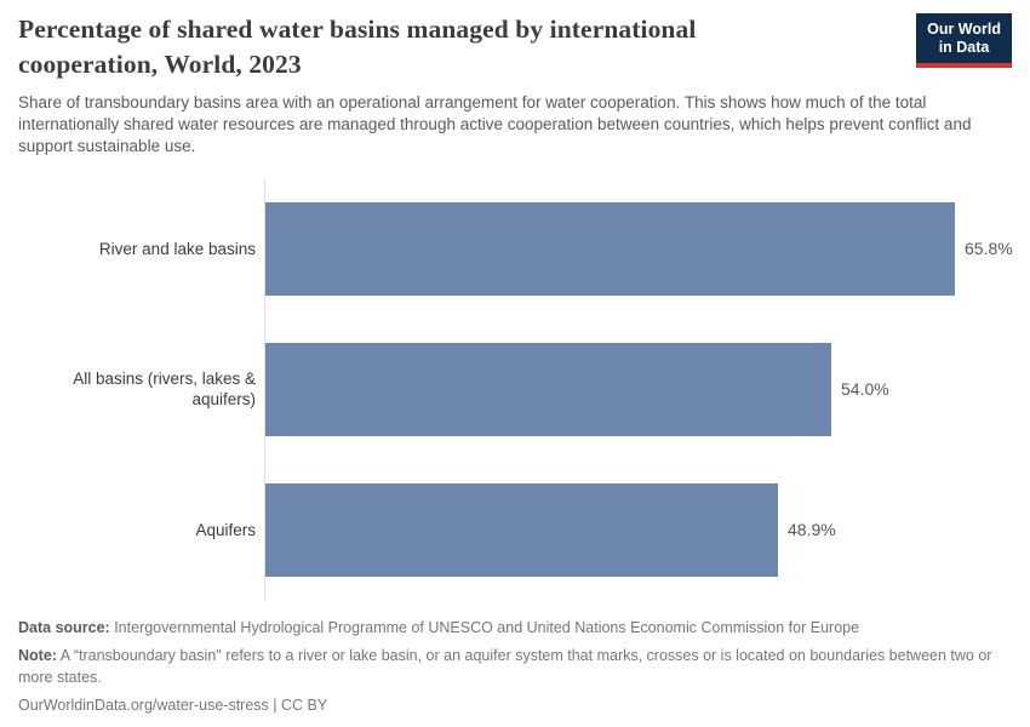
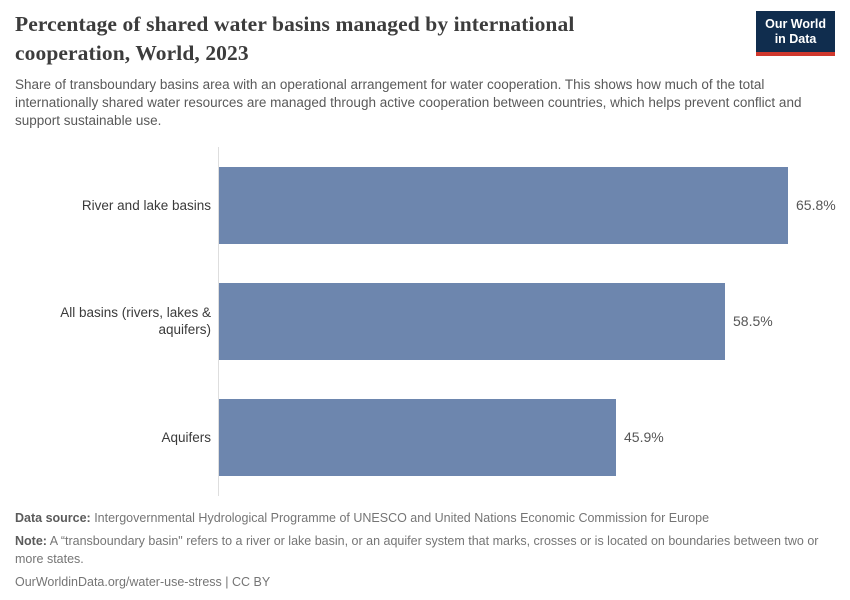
All basins (rivers, lakes & aquifers): 54.0% -> 58.5%
Aquifers: 48.9% -> 45.9%
